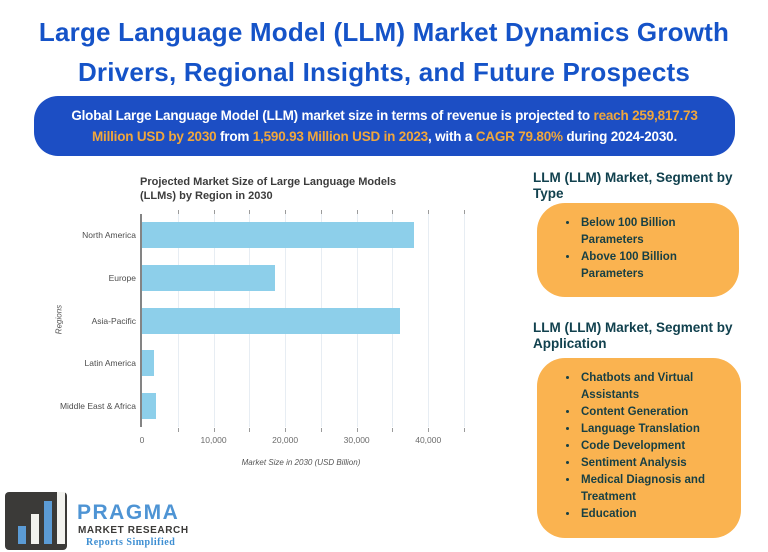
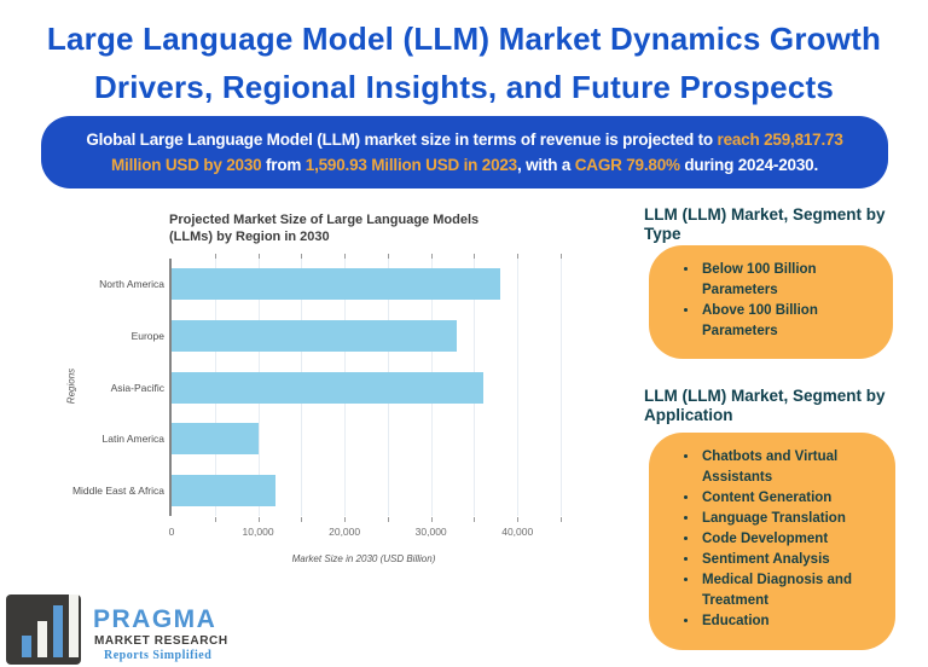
Europe: 19000 -> 33000
Latin America: 2000 -> 10000
Middle East & Africa: 2000 -> 12000
